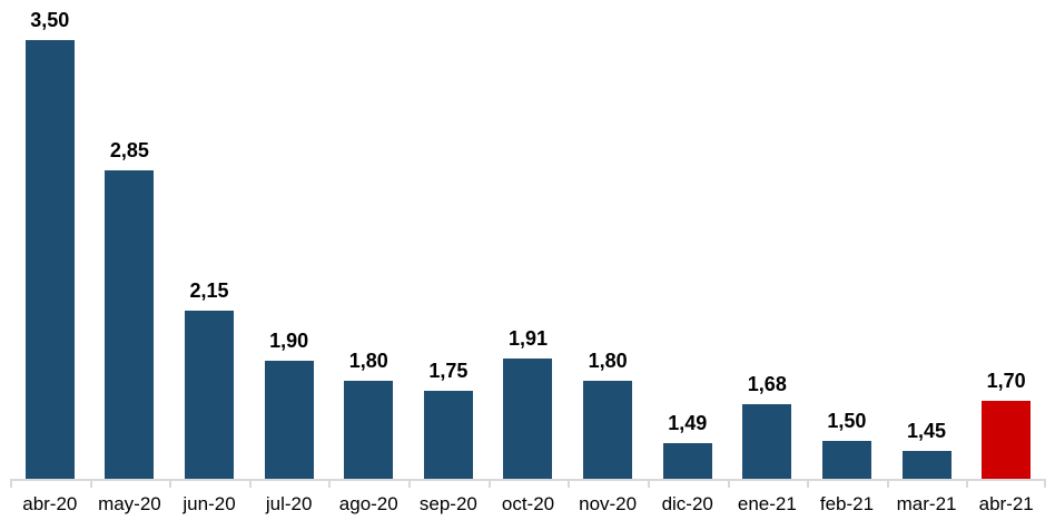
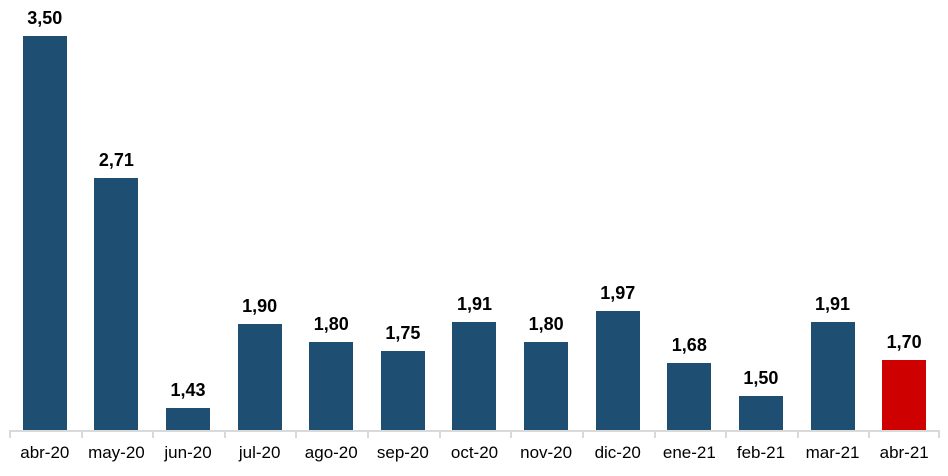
may-20: 2,85 -> 2,71
jun-20: 2,15 -> 1,43
dic-20: 1,49 -> 1,97
mar-21: 1,45 -> 1,91
